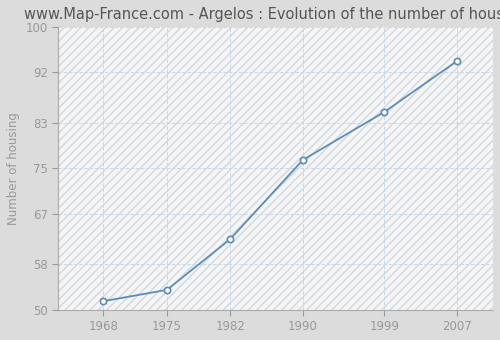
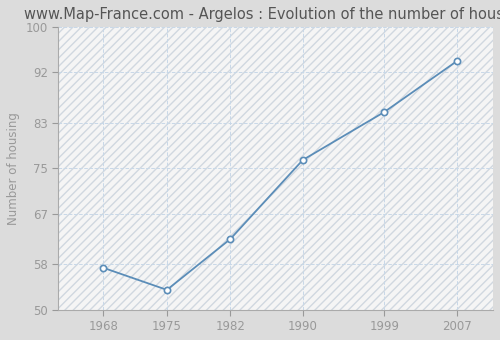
1968: 51.5 -> 57.4
